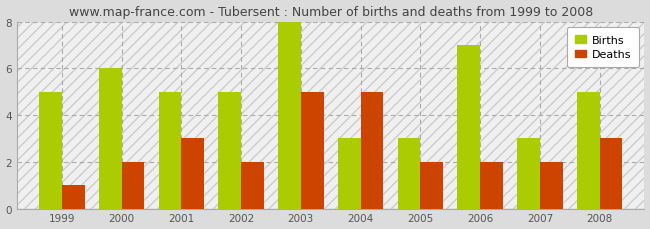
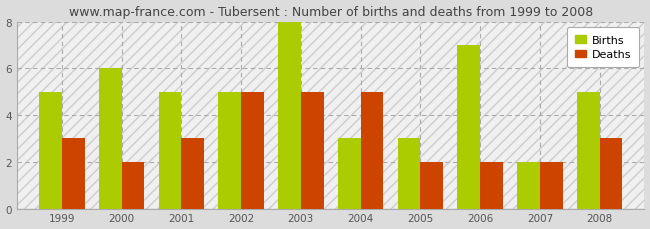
Deaths/1999: 1 -> 3
Deaths/2002: 2 -> 5
Births/2007: 3 -> 2
